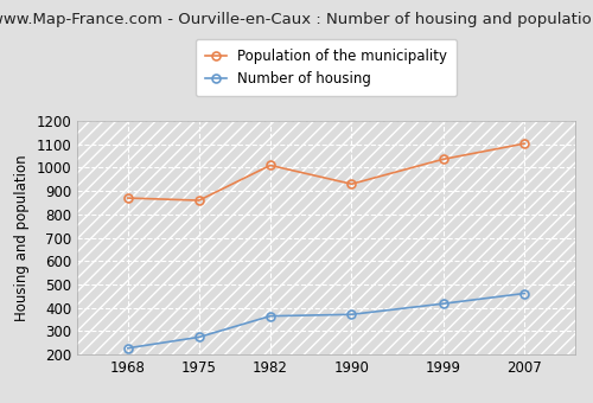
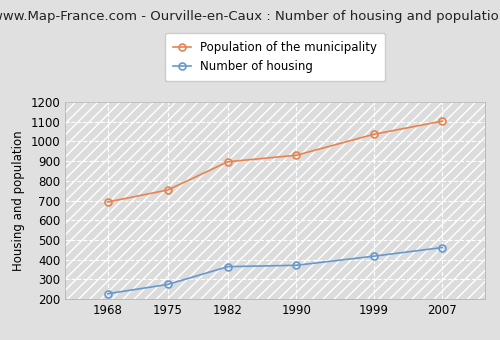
Population of the municipality/1968: 870 -> 690
Population of the municipality/1975: 860 -> 750
Population of the municipality/1982: 1010 -> 900
